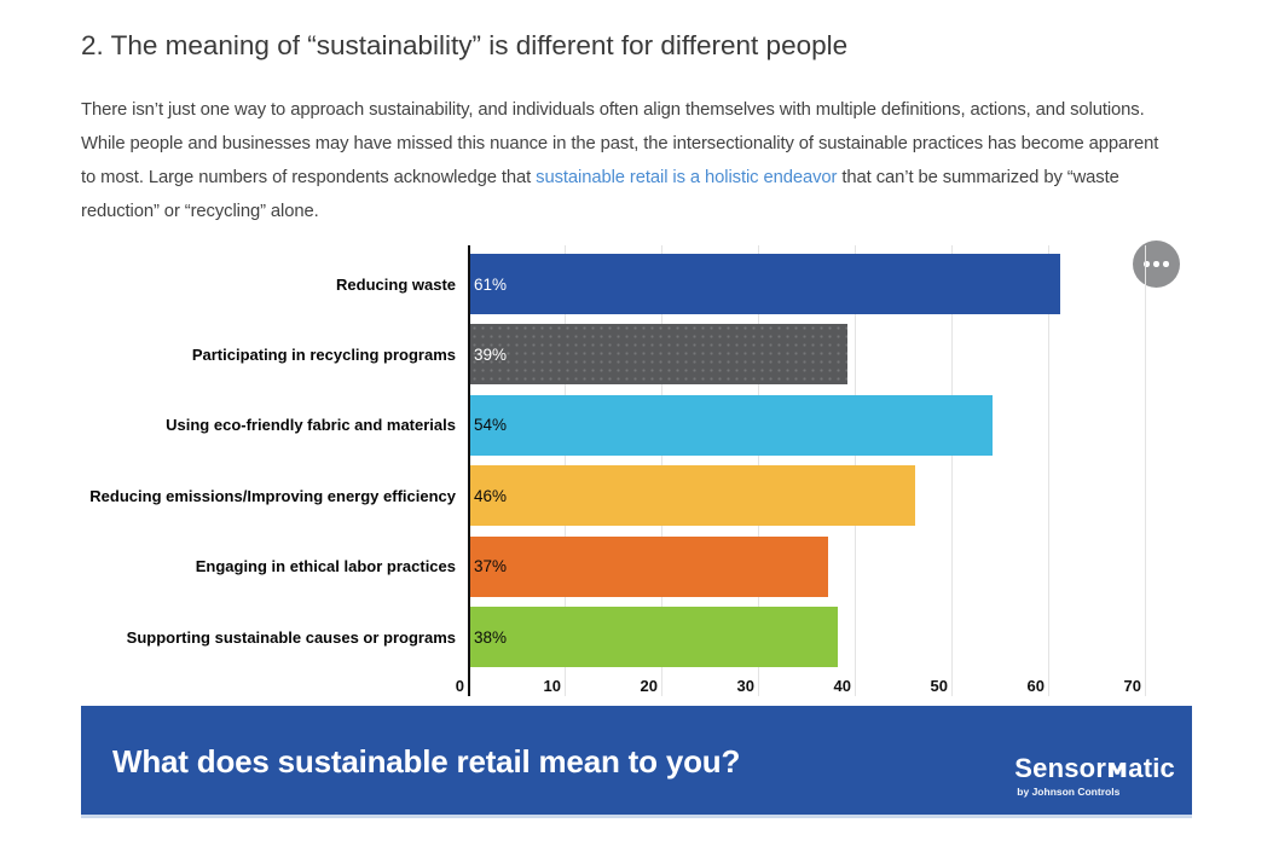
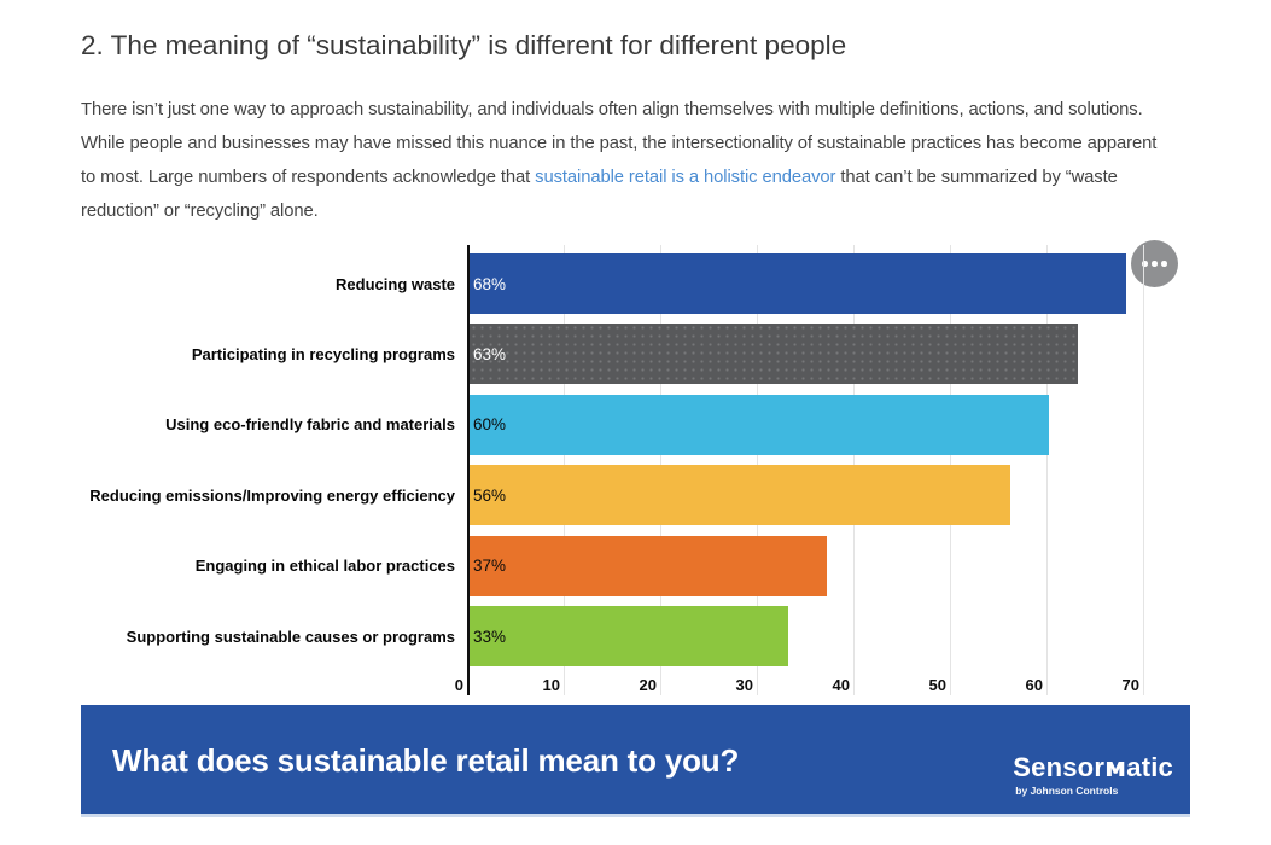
Reducing waste: 61% -> 68%
Participating in recycling programs: 39% -> 63%
Using eco-friendly fabric and materials: 54% -> 60%
Reducing emissions/Improving energy efficiency: 46% -> 56%
Supporting sustainable causes or programs: 38% -> 33%
